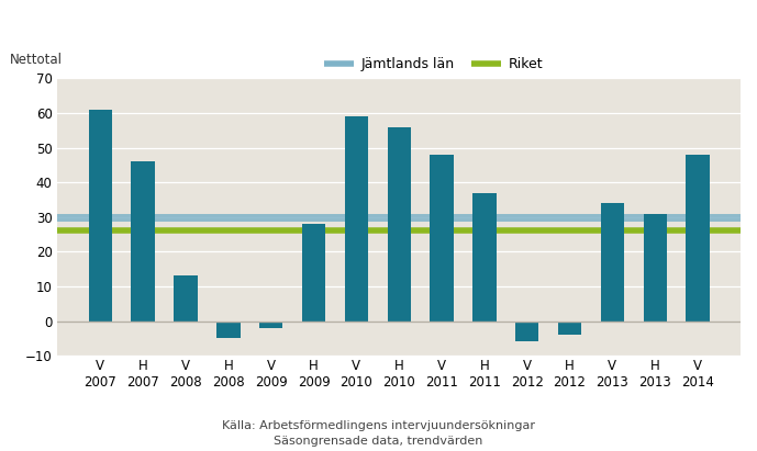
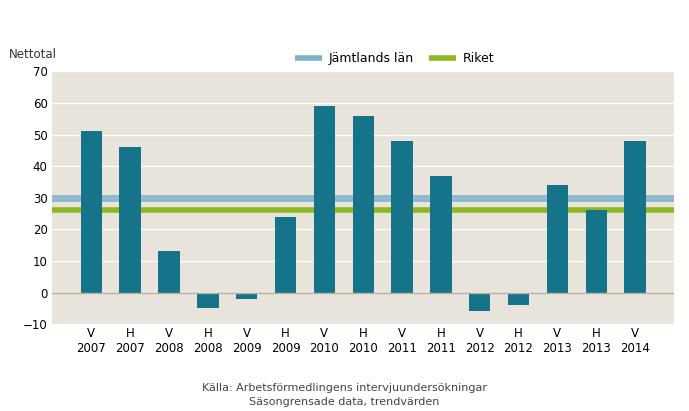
V 2007: 61 -> 51
H 2009: 28 -> 24
H 2013: 31 -> 26
